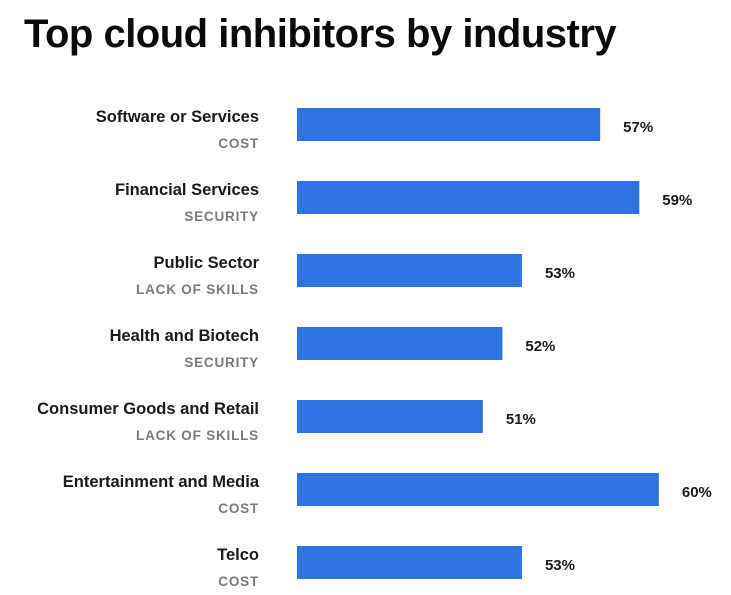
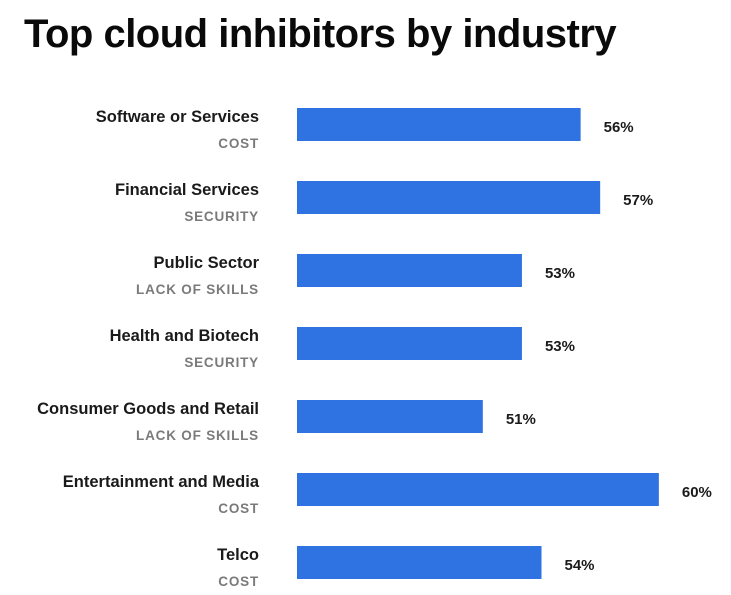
Software or Services: 57% -> 56%
Financial Services: 59% -> 57%
Health and Biotech: 52% -> 53%
Telco: 53% -> 54%
